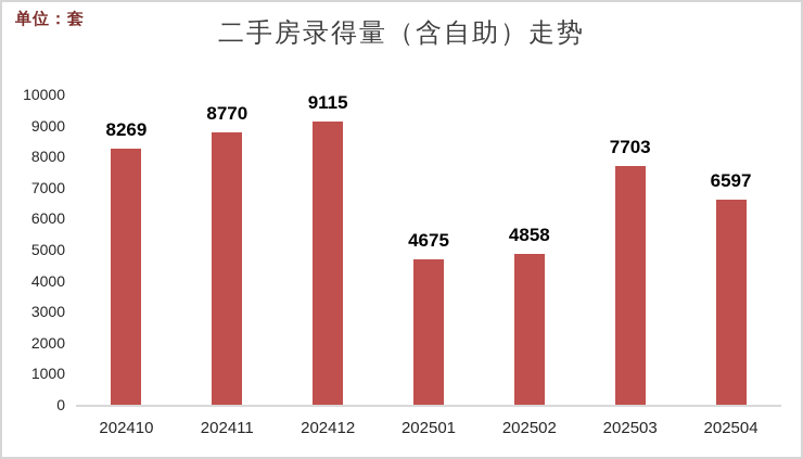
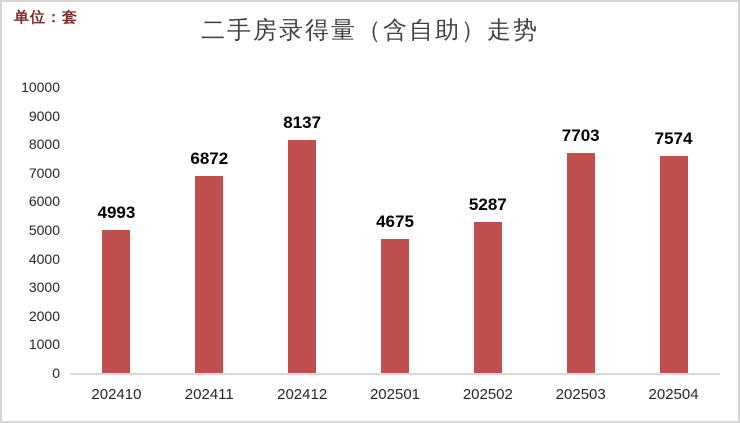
202410: 8269 -> 4993
202411: 8770 -> 6872
202412: 9115 -> 8137
202502: 4858 -> 5287
202504: 6597 -> 7574
